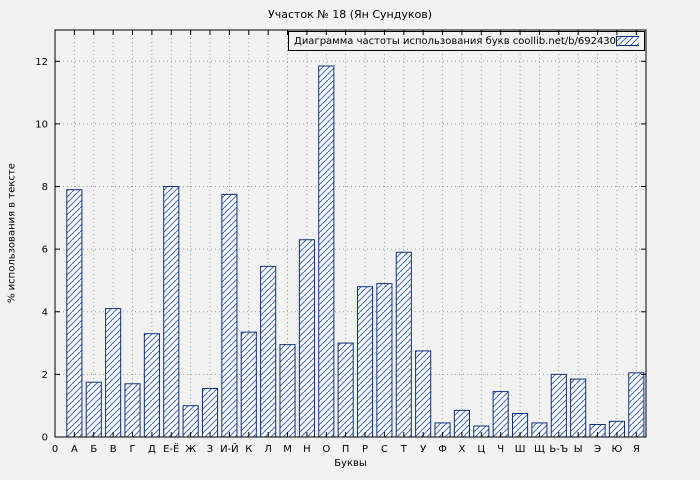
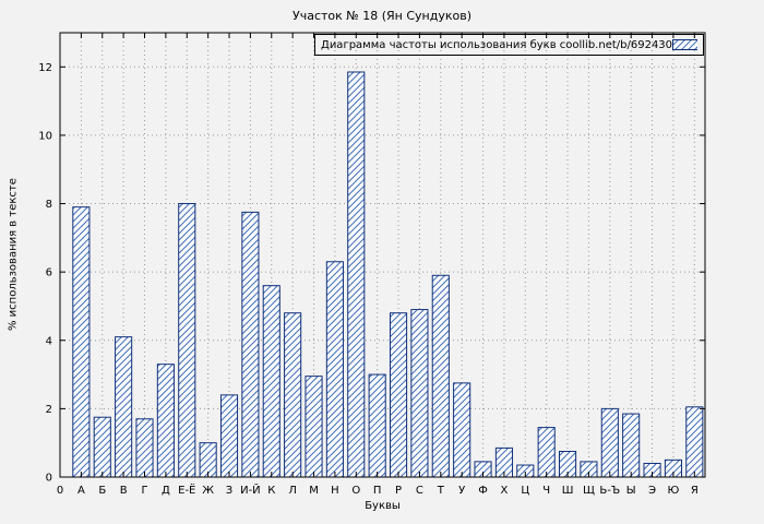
З: 1.6 -> 2.4
К: 3.4 -> 5.6
Л: 5.5 -> 4.8
